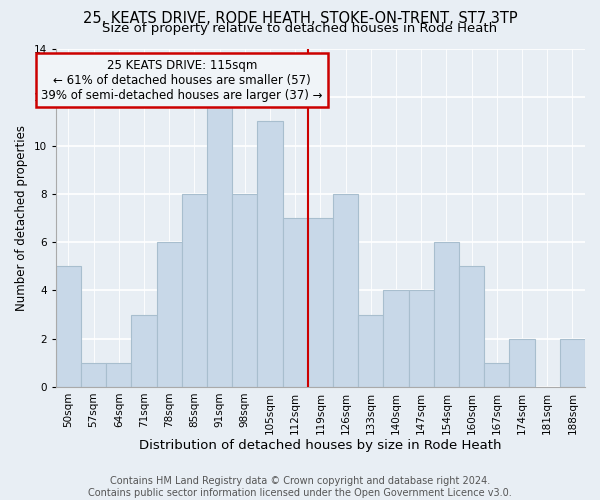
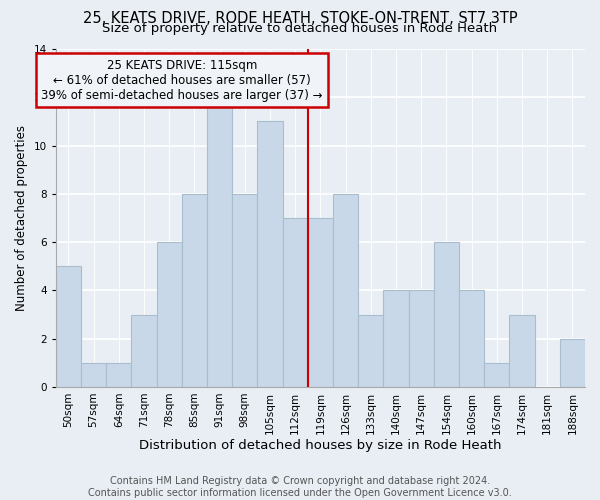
160sqm: 5 -> 4
174sqm: 2 -> 3
